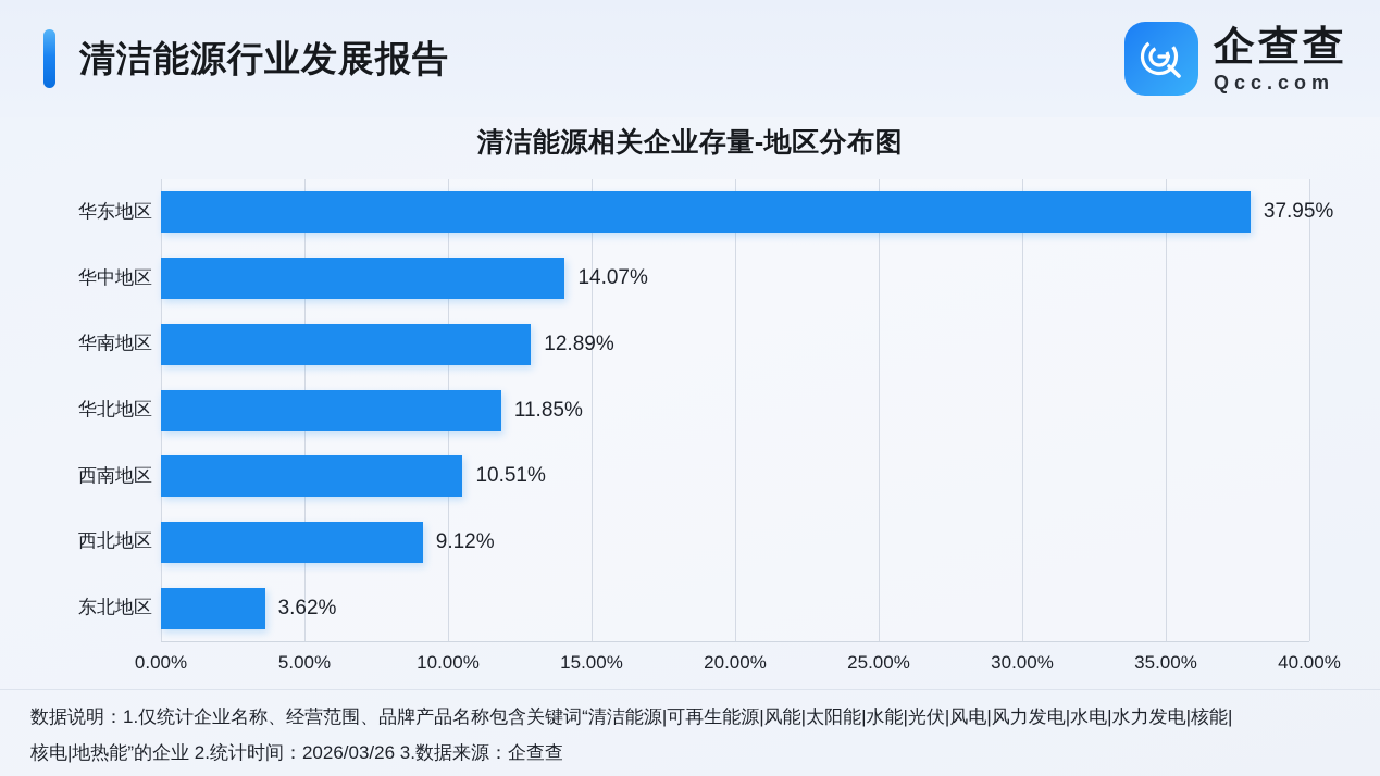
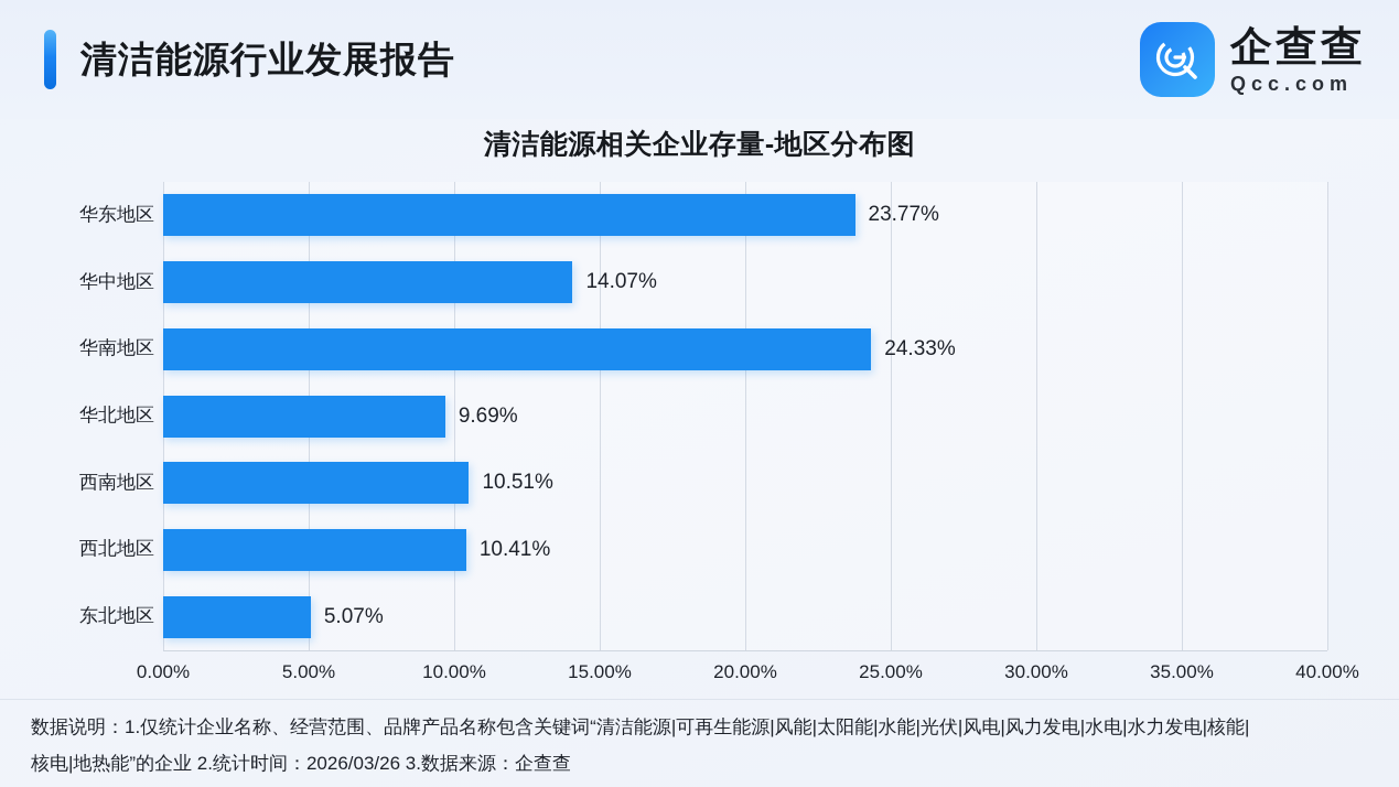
华东地区: 37.95% -> 23.77%
华南地区: 12.89% -> 24.33%
华北地区: 11.85% -> 9.69%
西北地区: 9.12% -> 10.41%
东北地区: 3.62% -> 5.07%
